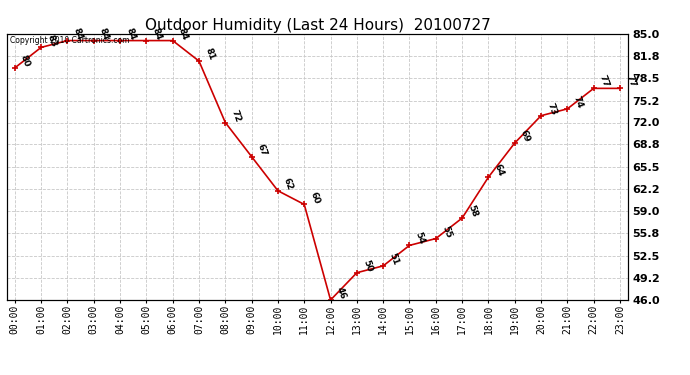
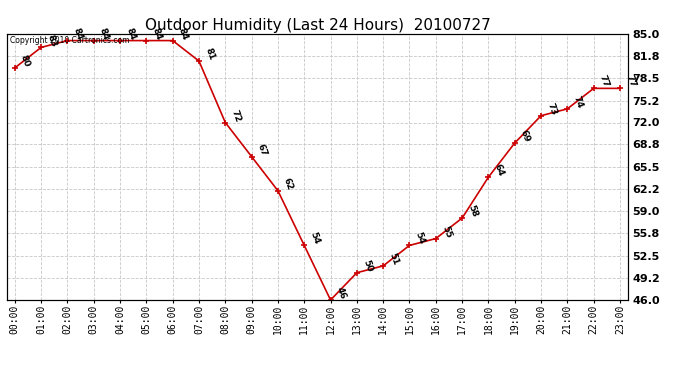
11:00: 60 -> 54
